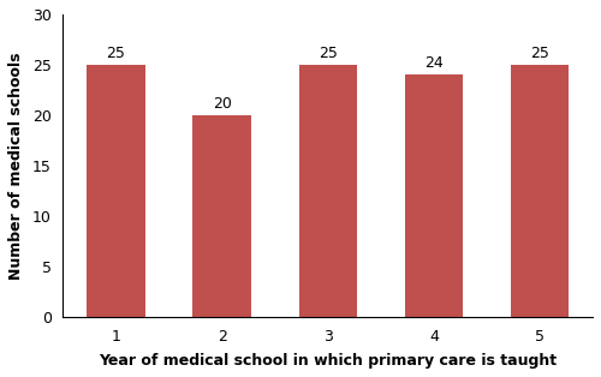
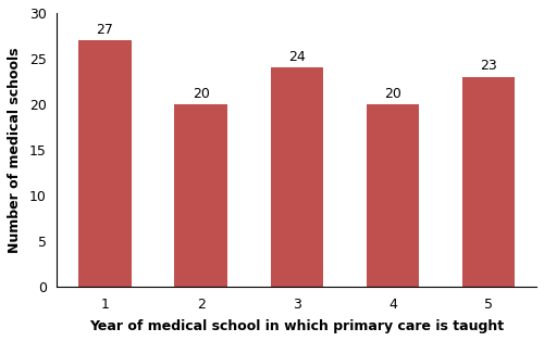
1: 25 -> 27
3: 25 -> 24
4: 24 -> 20
5: 25 -> 23
